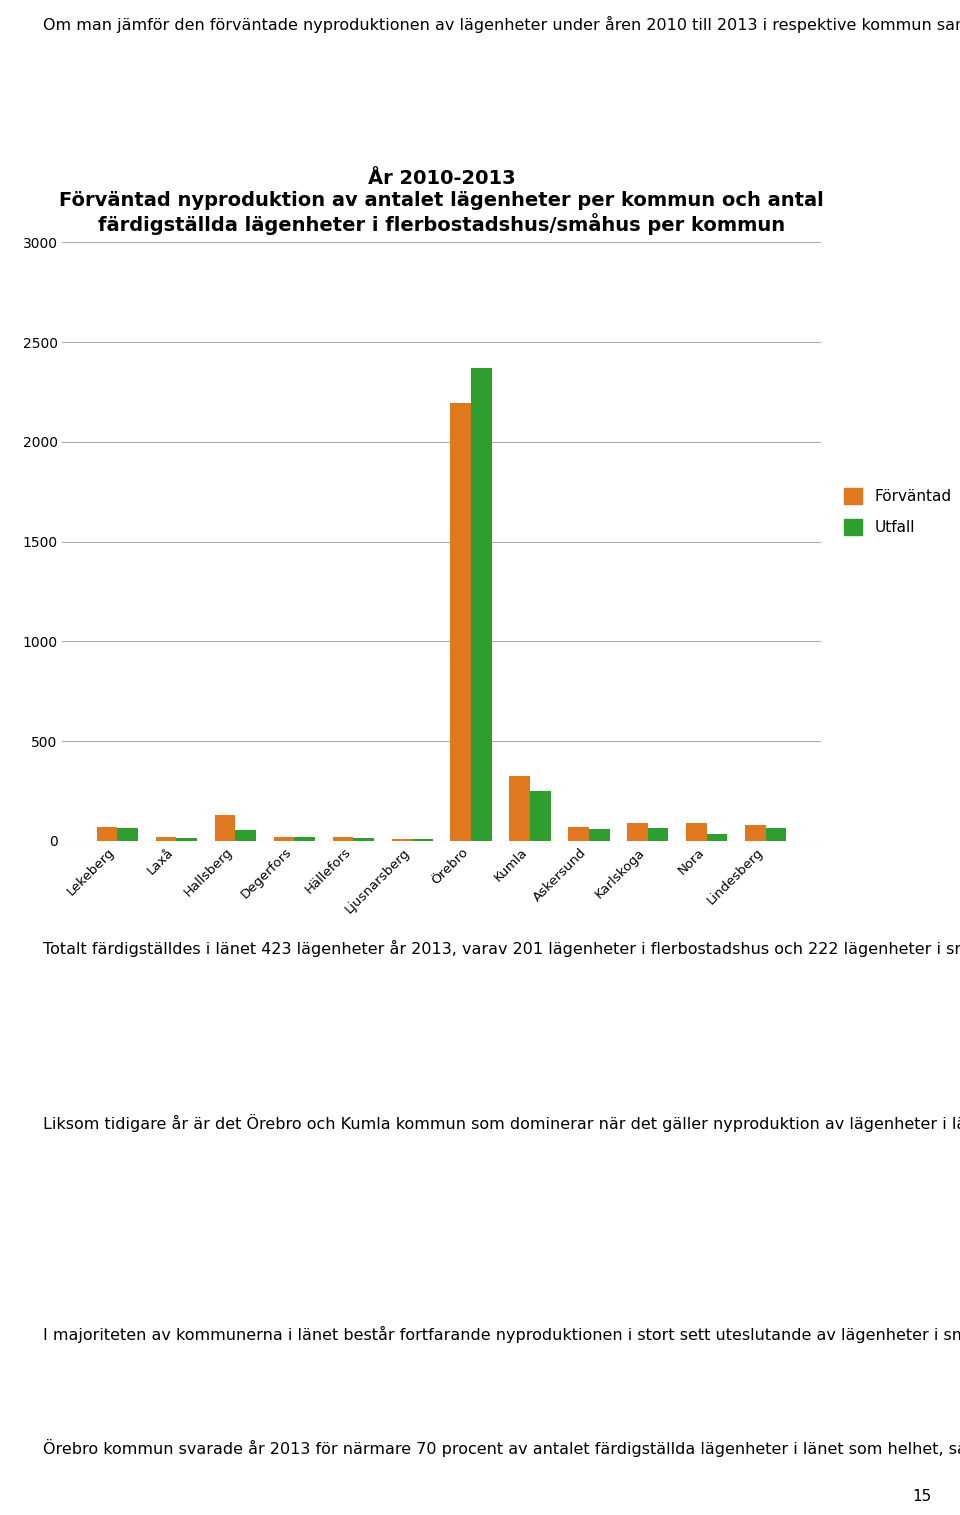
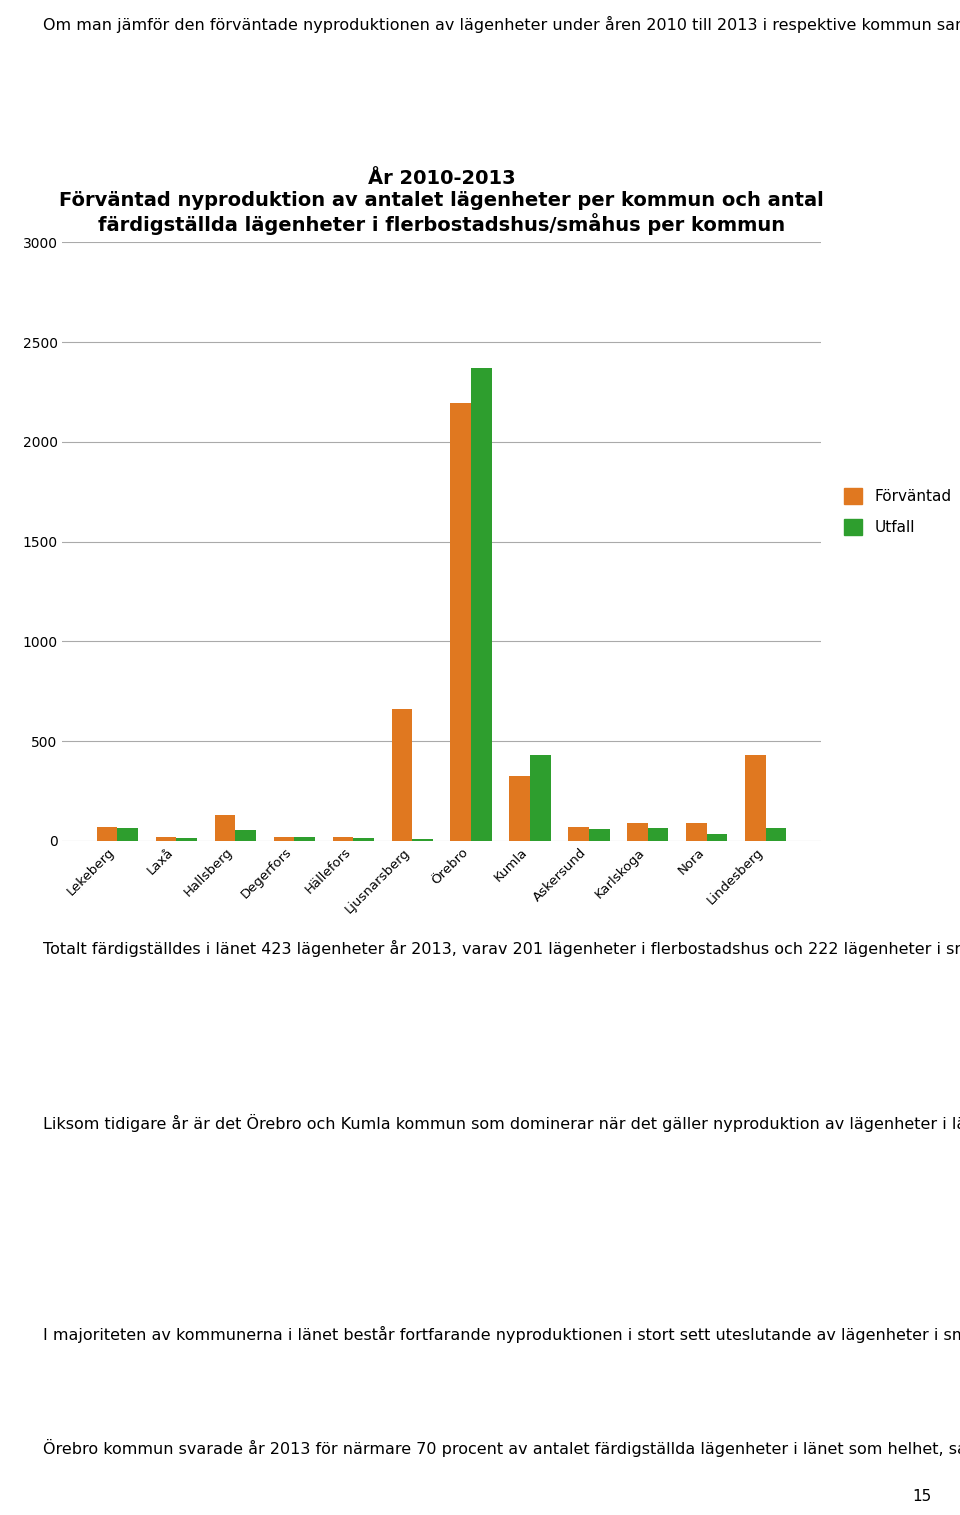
Förväntad/Ljusnarsberg: 10 -> 660
Utfall/Kumla: 250 -> 430
Förväntad/Lindesberg: 80 -> 430
